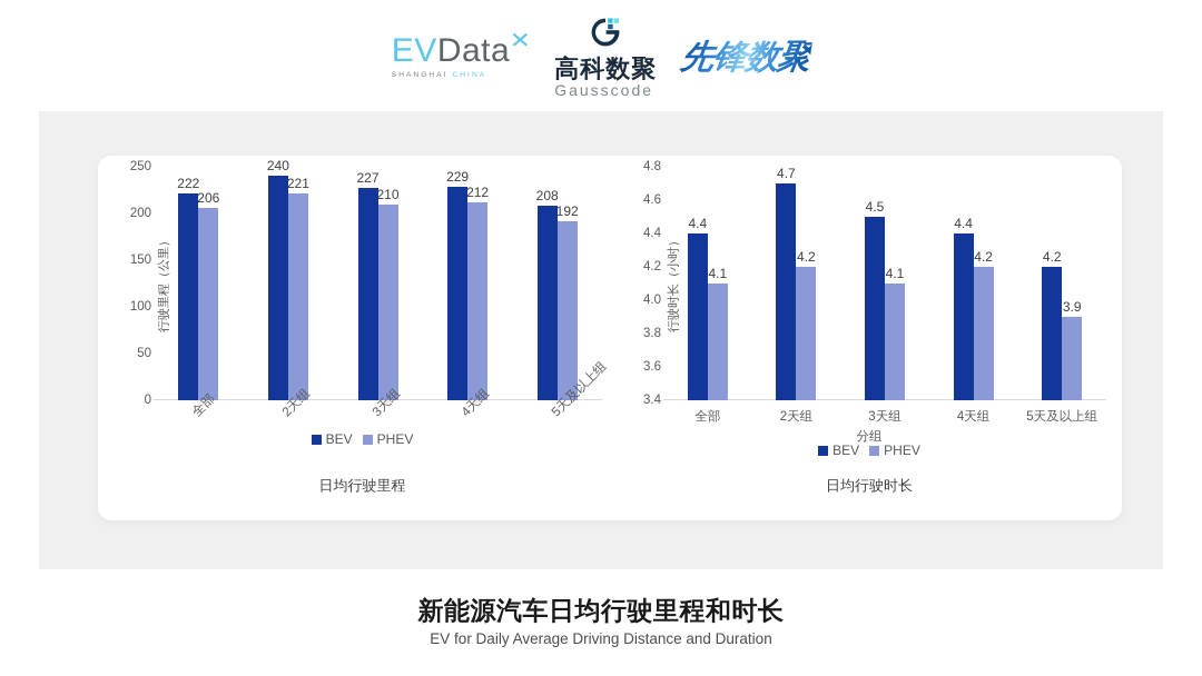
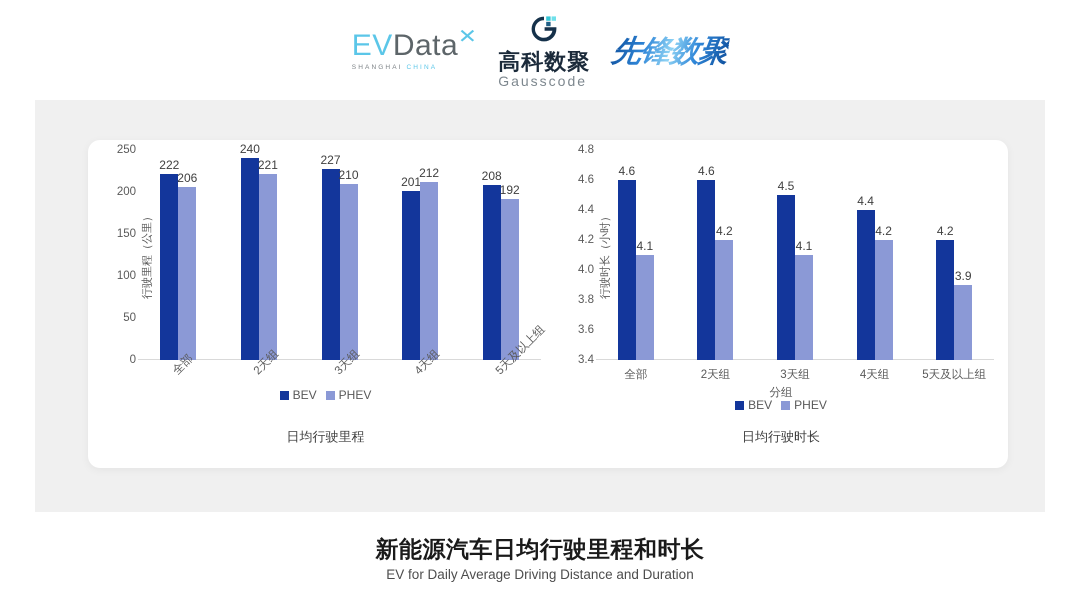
日均行驶里程/BEV/4天组: 229 -> 201
日均行驶时长/BEV/全部: 4.4 -> 4.6
日均行驶时长/BEV/2天组: 4.7 -> 4.6
